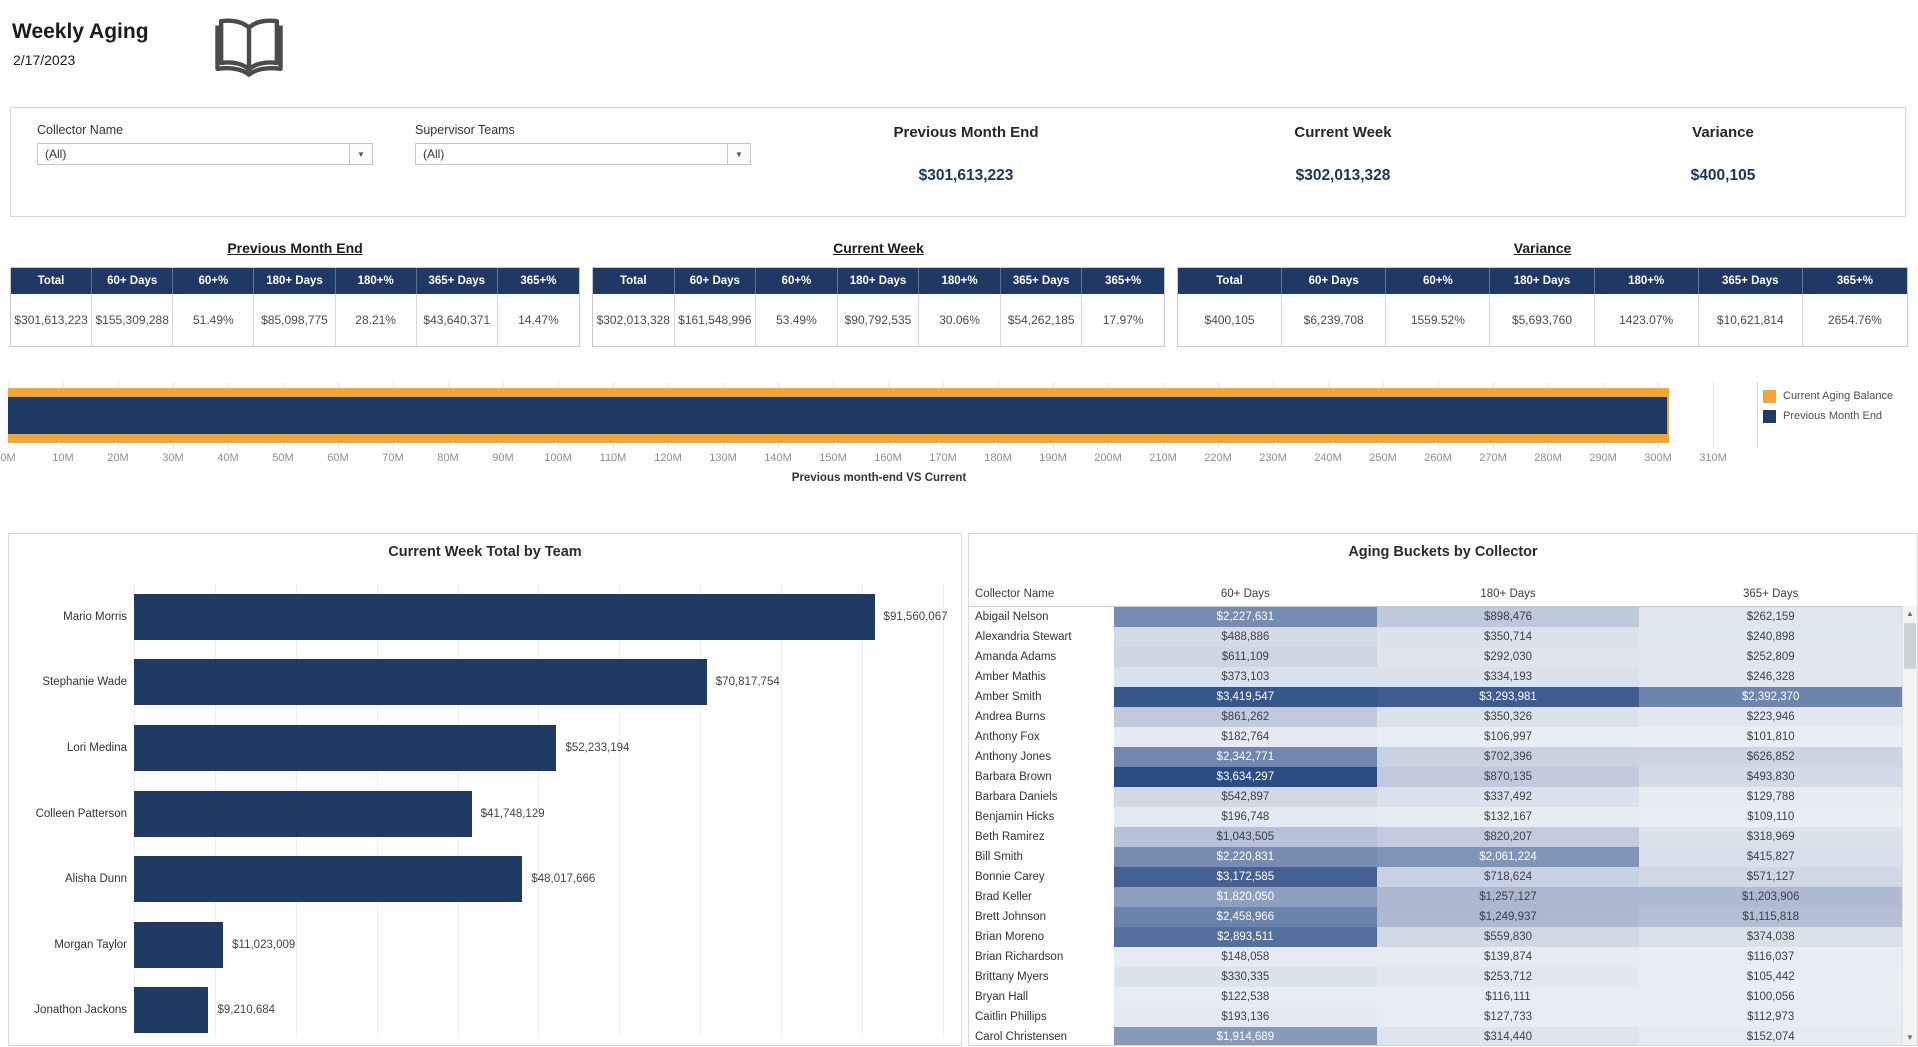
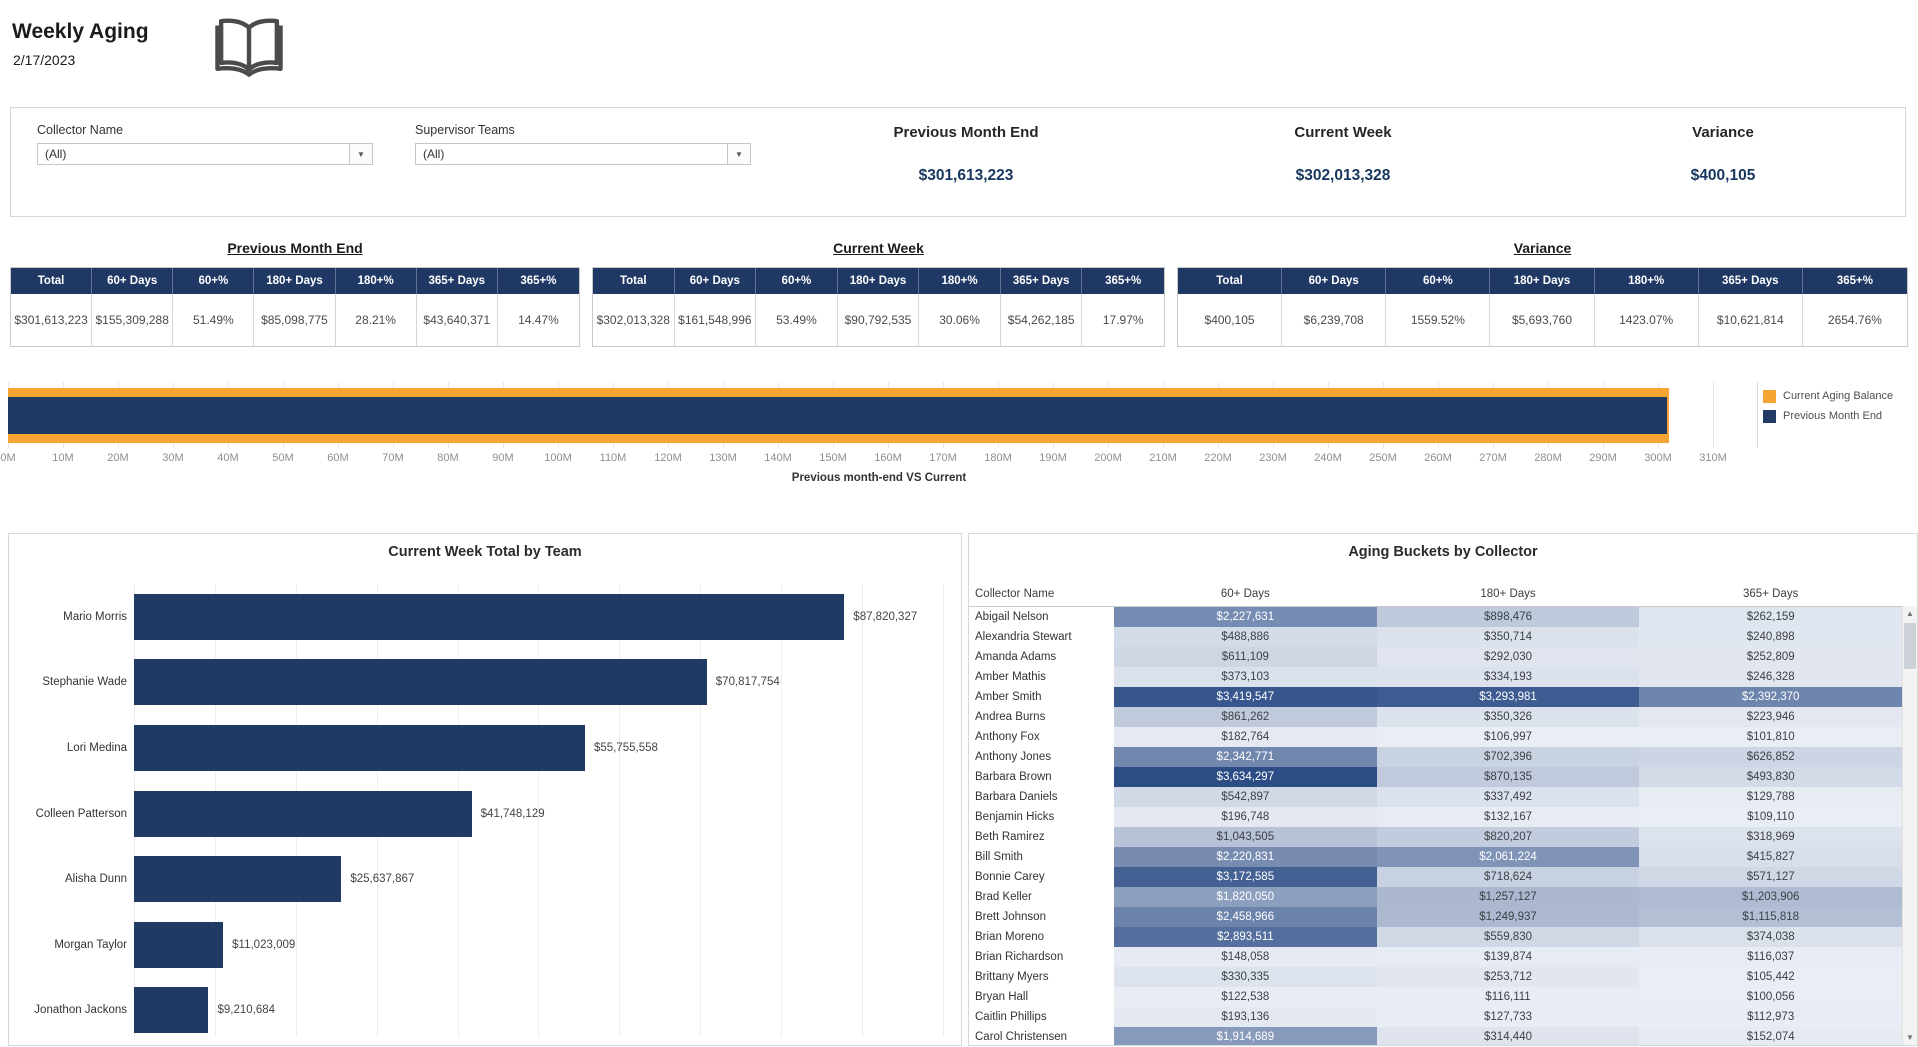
Current Week Total by Team/Mario Morris: $91,560,067 -> $87,820,327
Current Week Total by Team/Lori Medina: $52,233,194 -> $55,755,558
Current Week Total by Team/Alisha Dunn: $48,017,666 -> $25,637,867
